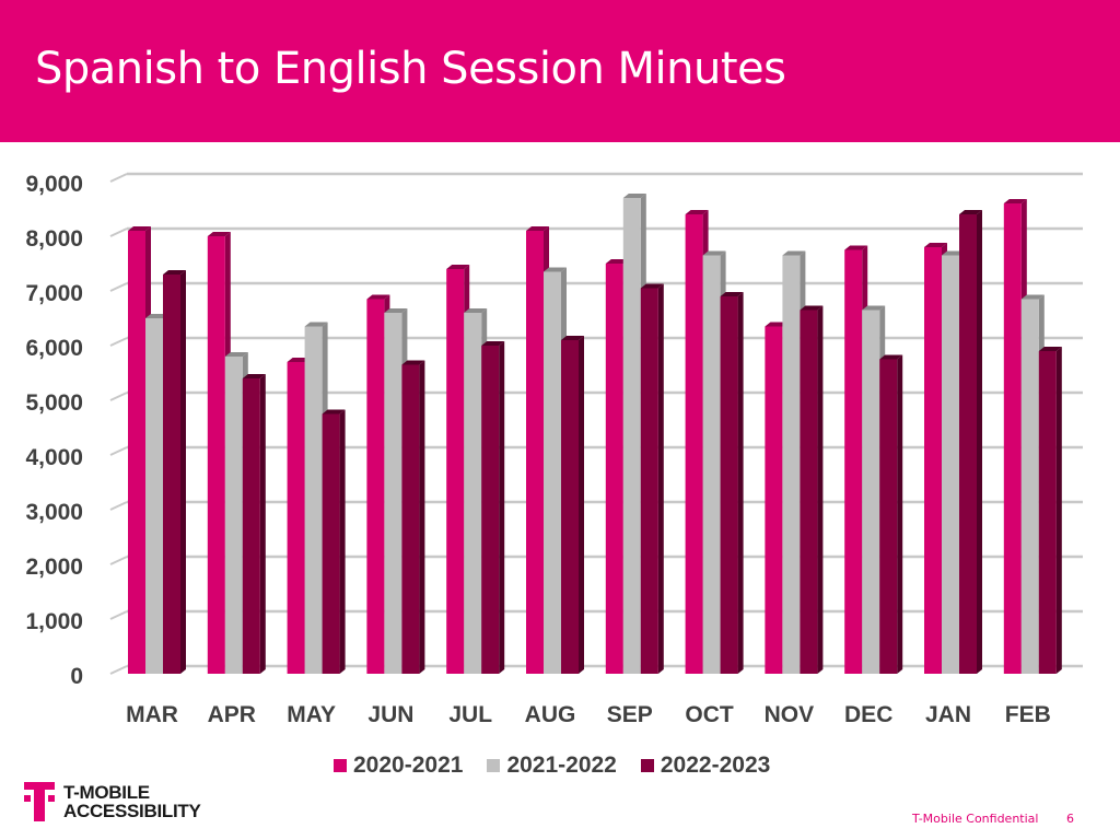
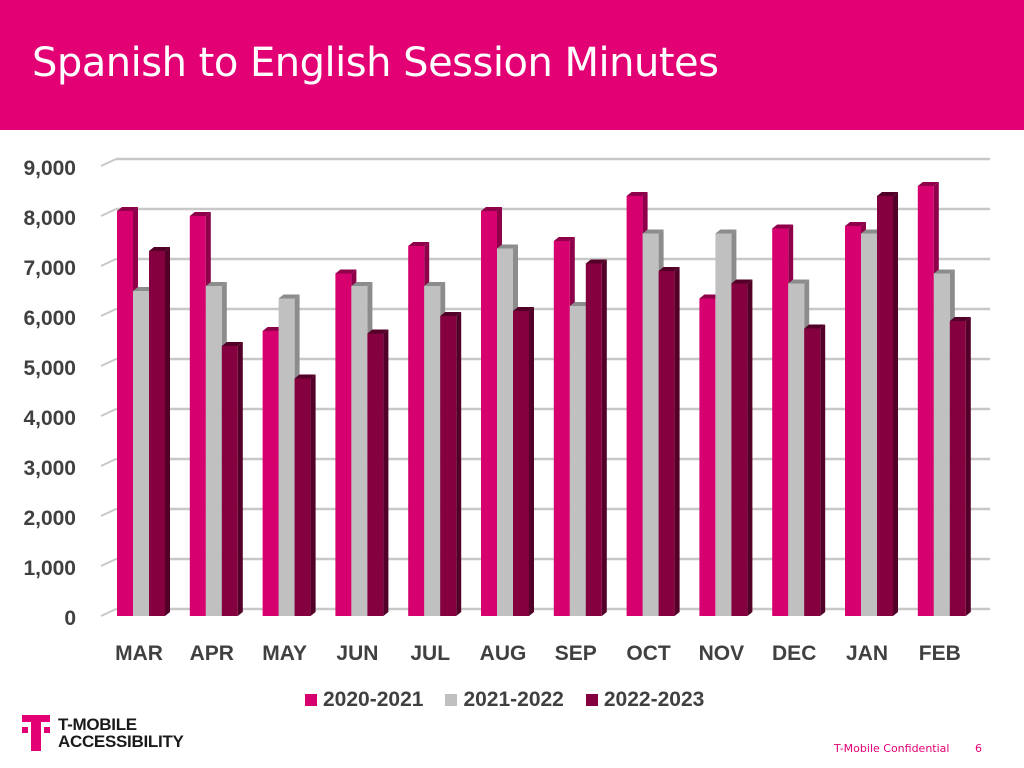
2021-2022/APR: 5800 -> 6600
2021-2022/SEP: 8700 -> 6200
